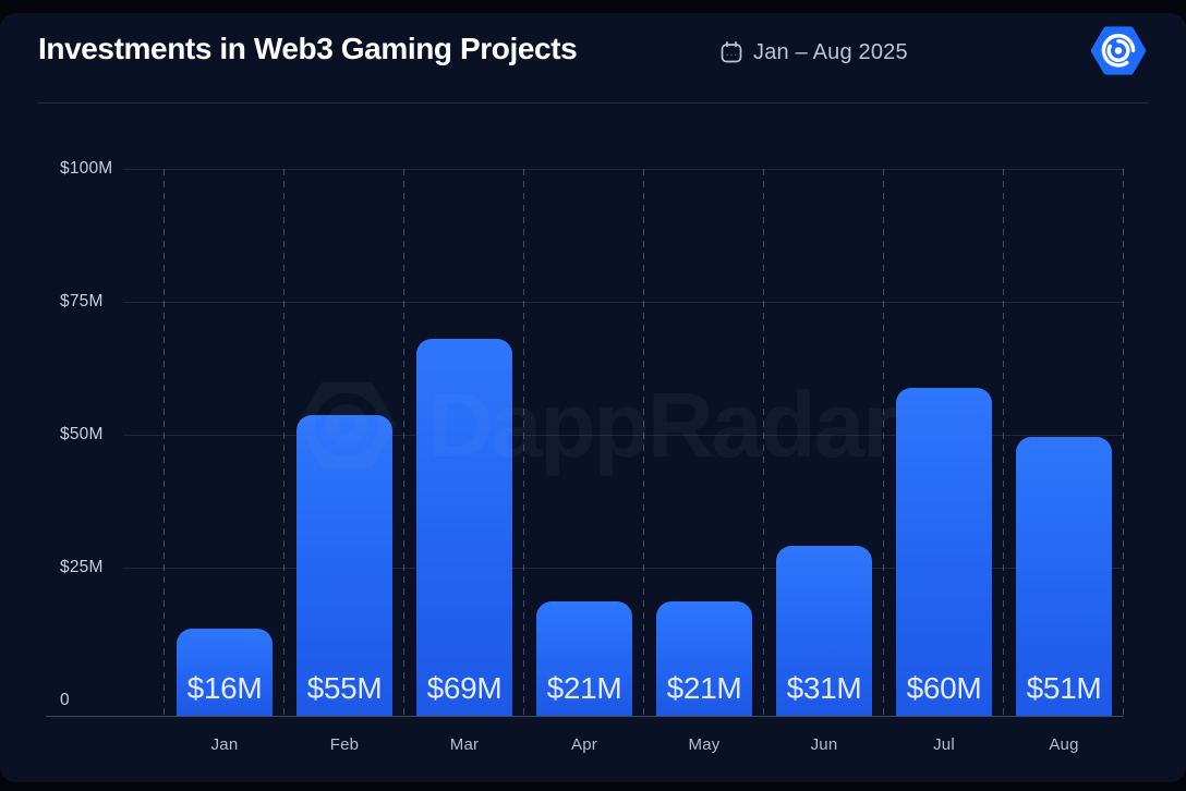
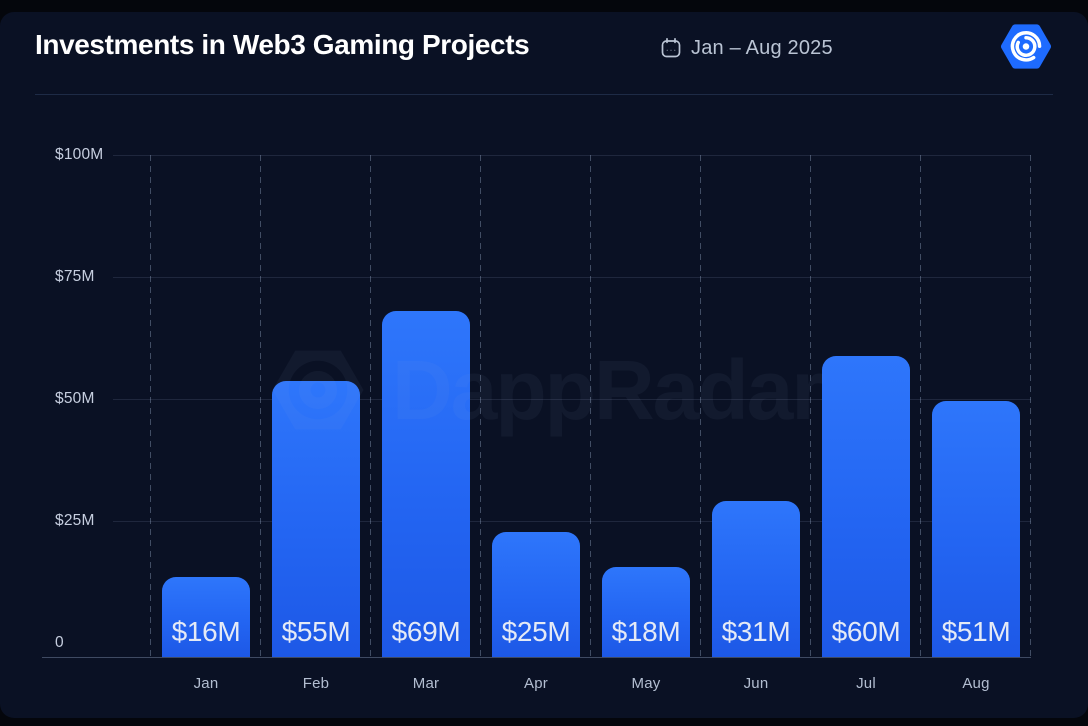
Apr: $21M -> $25M
May: $21M -> $18M
